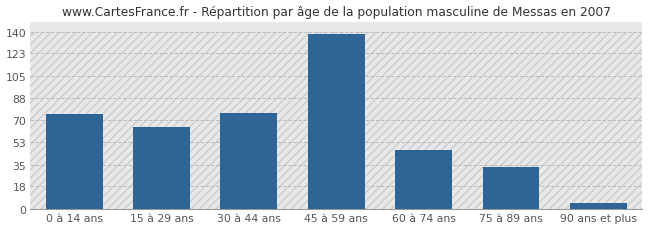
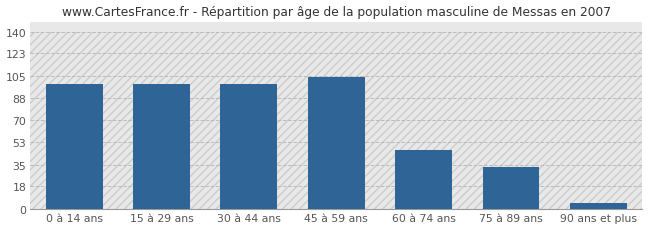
0 à 14 ans: 75 -> 99
15 à 29 ans: 65 -> 99
30 à 44 ans: 76 -> 99
45 à 59 ans: 138 -> 104
